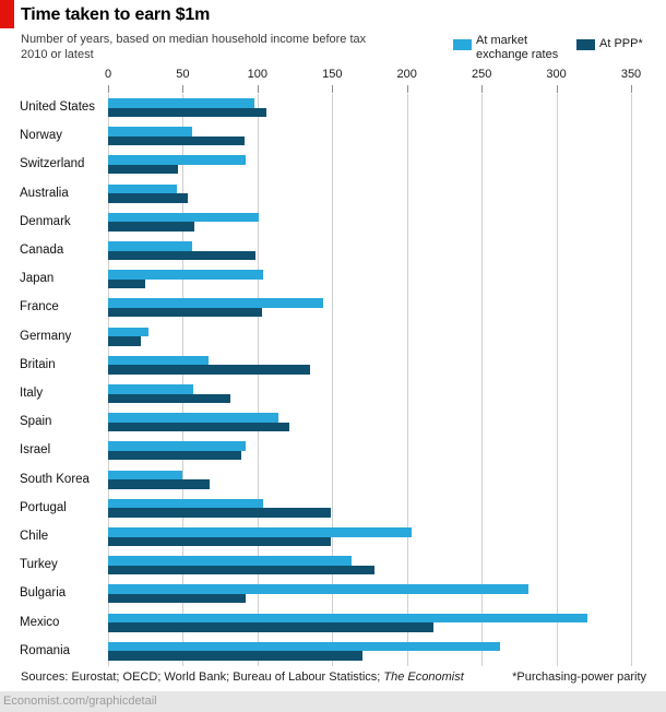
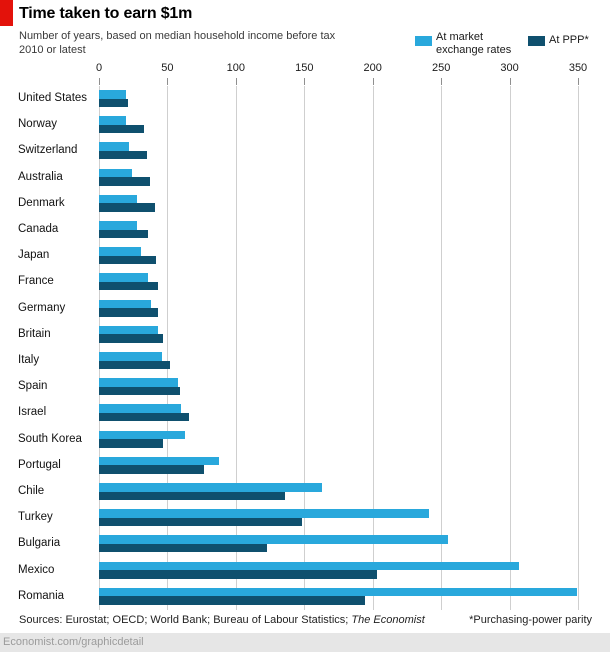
At market exchange rates/United States: 98 -> 20
At PPP*/United States: 106 -> 21
At market exchange rates/Norway: 56 -> 20
At PPP*/Norway: 91 -> 33
At market exchange rates/Switzerland: 92 -> 22
At PPP*/Switzerland: 47 -> 35
At market exchange rates/Australia: 46 -> 24
At PPP*/Australia: 53 -> 37
At market exchange rates/Denmark: 101 -> 28
At PPP*/Denmark: 58 -> 41
At market exchange rates/Canada: 56 -> 28
At PPP*/Canada: 99 -> 36
At market exchange rates/Japan: 104 -> 31
At PPP*/Japan: 25 -> 42
At market exchange rates/France: 144 -> 36
At PPP*/France: 103 -> 43
At market exchange rates/Germany: 27 -> 38
At PPP*/Germany: 22 -> 43
At market exchange rates/Britain: 67 -> 43
At PPP*/Britain: 135 -> 47
At market exchange rates/Italy: 57 -> 46
At PPP*/Italy: 82 -> 52
At market exchange rates/Spain: 114 -> 58
At PPP*/Spain: 121 -> 59
At market exchange rates/Israel: 92 -> 60
At PPP*/Israel: 89 -> 66
At market exchange rates/South Korea: 50 -> 63
At PPP*/South Korea: 68 -> 47
At market exchange rates/Portugal: 104 -> 88
At PPP*/Portugal: 149 -> 77
At market exchange rates/Chile: 203 -> 163
At PPP*/Chile: 149 -> 136
At market exchange rates/Turkey: 163 -> 241
At PPP*/Turkey: 178 -> 148
At market exchange rates/Bulgaria: 281 -> 255
At PPP*/Bulgaria: 92 -> 123
At market exchange rates/Mexico: 321 -> 307
At PPP*/Mexico: 218 -> 203
At market exchange rates/Romania: 262 -> 349
At PPP*/Romania: 170 -> 194
